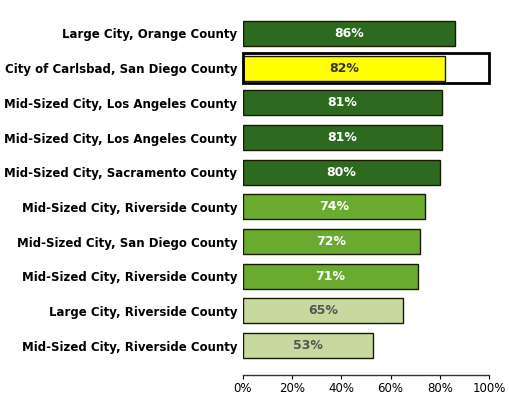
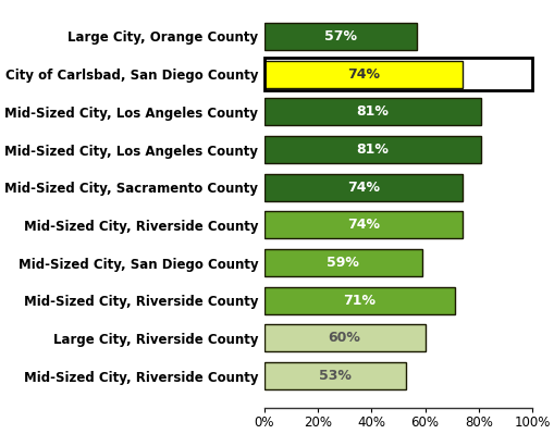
Large City, Orange County: 86% -> 57%
City of Carlsbad, San Diego County: 82% -> 74%
Mid-Sized City, Sacramento County: 80% -> 74%
Mid-Sized City, San Diego County: 72% -> 59%
Large City, Riverside County: 65% -> 60%
